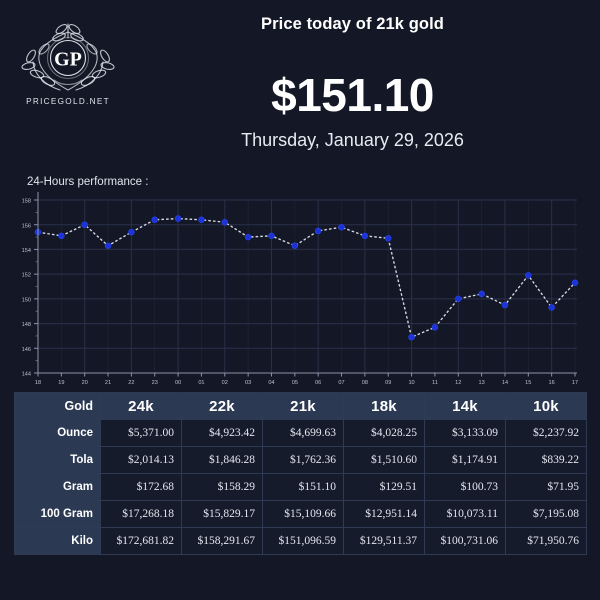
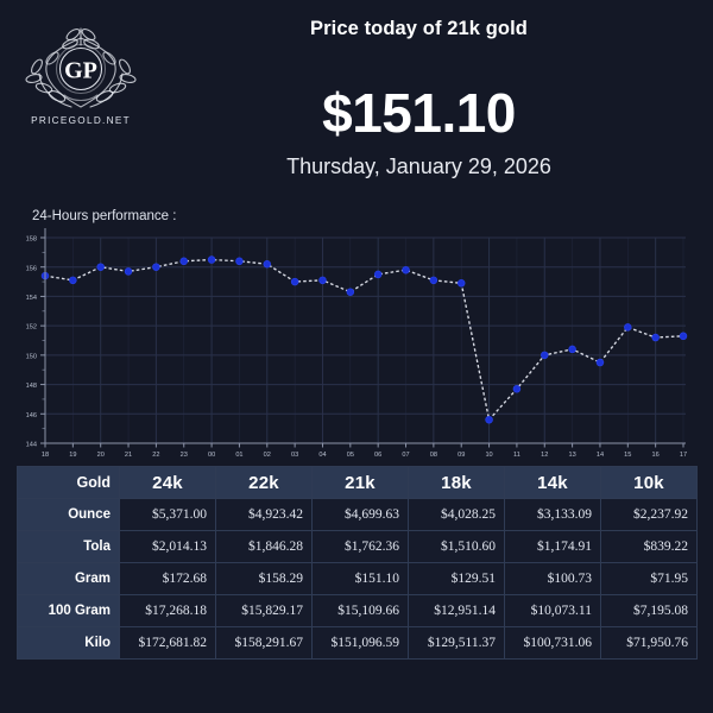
21: 154.3 -> 155.7
22: 155.4 -> 156.0
10: 146.9 -> 145.6
16: 149.3 -> 151.2
